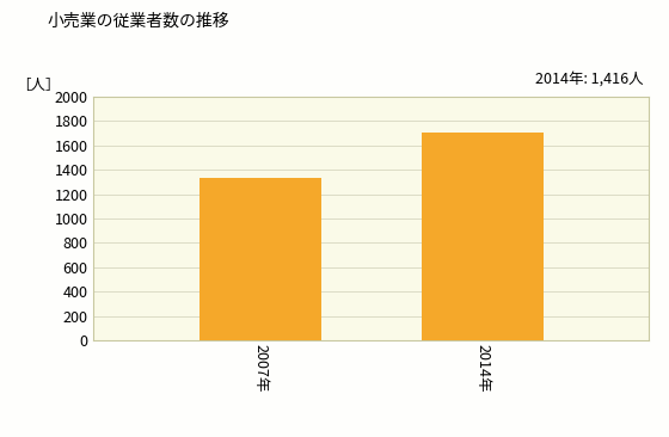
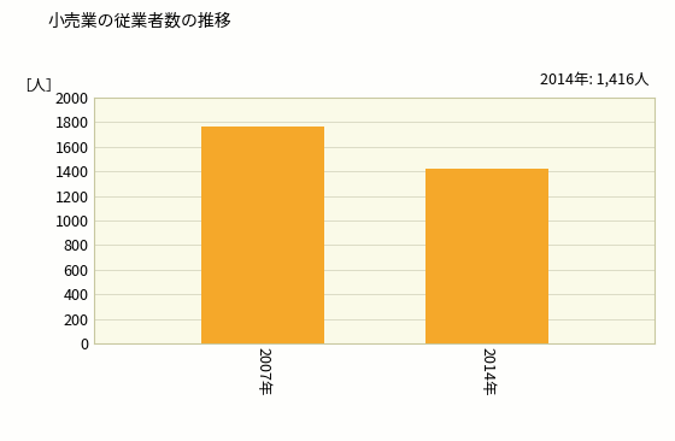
2007年: 1330 -> 1760
2014年: 1700 -> 1420
